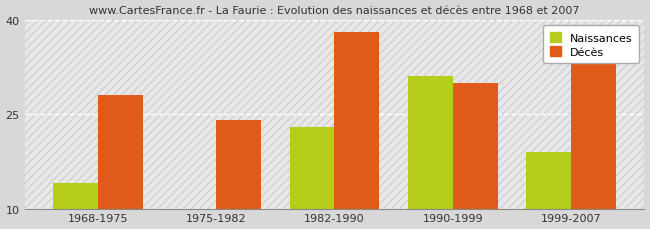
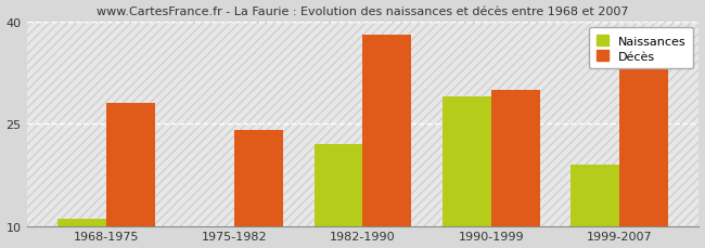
Naissances/1968-1975: 14 -> 11
Naissances/1982-1990: 23 -> 22
Naissances/1990-1999: 31 -> 29
